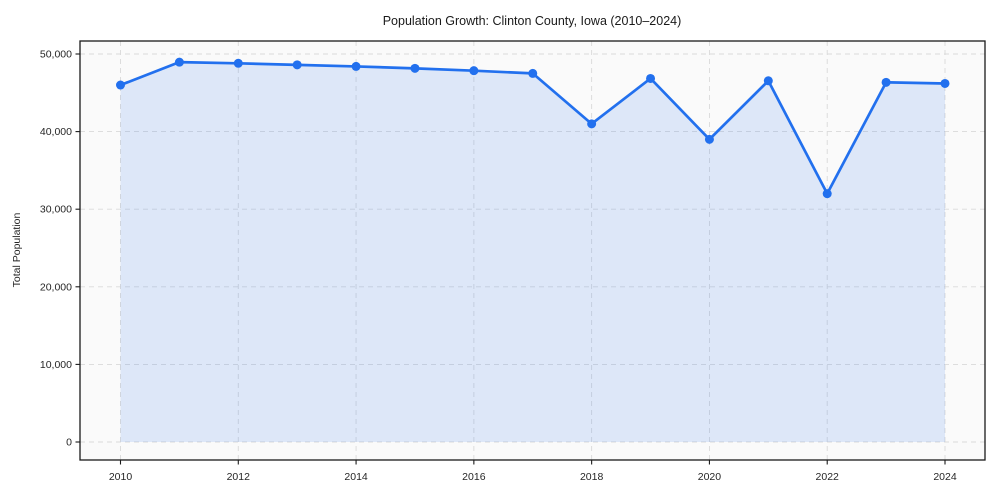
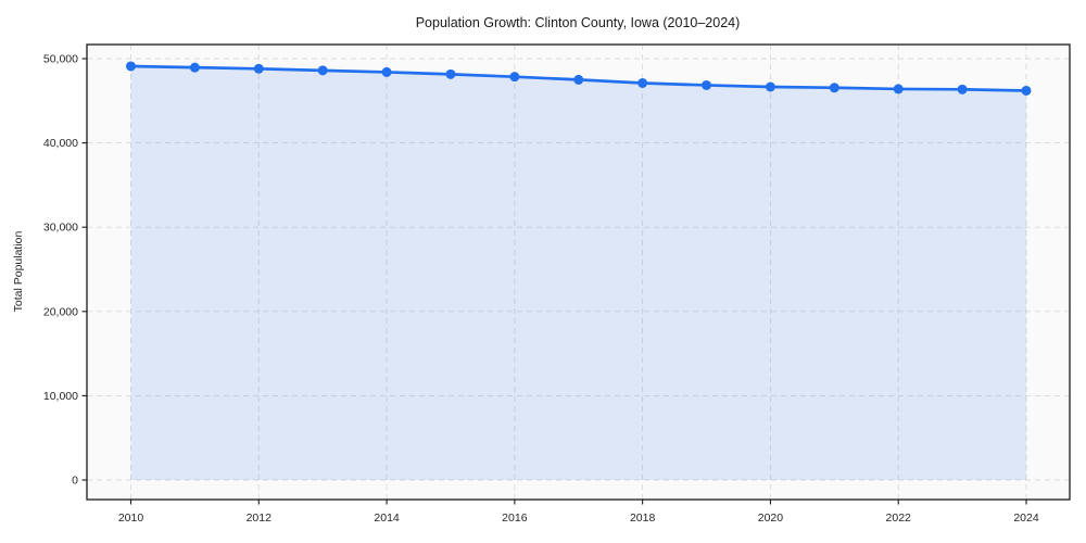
2010: 46000 -> 49000
2018: 41000 -> 47000
2020: 39000 -> 47000
2022: 32000 -> 46000
